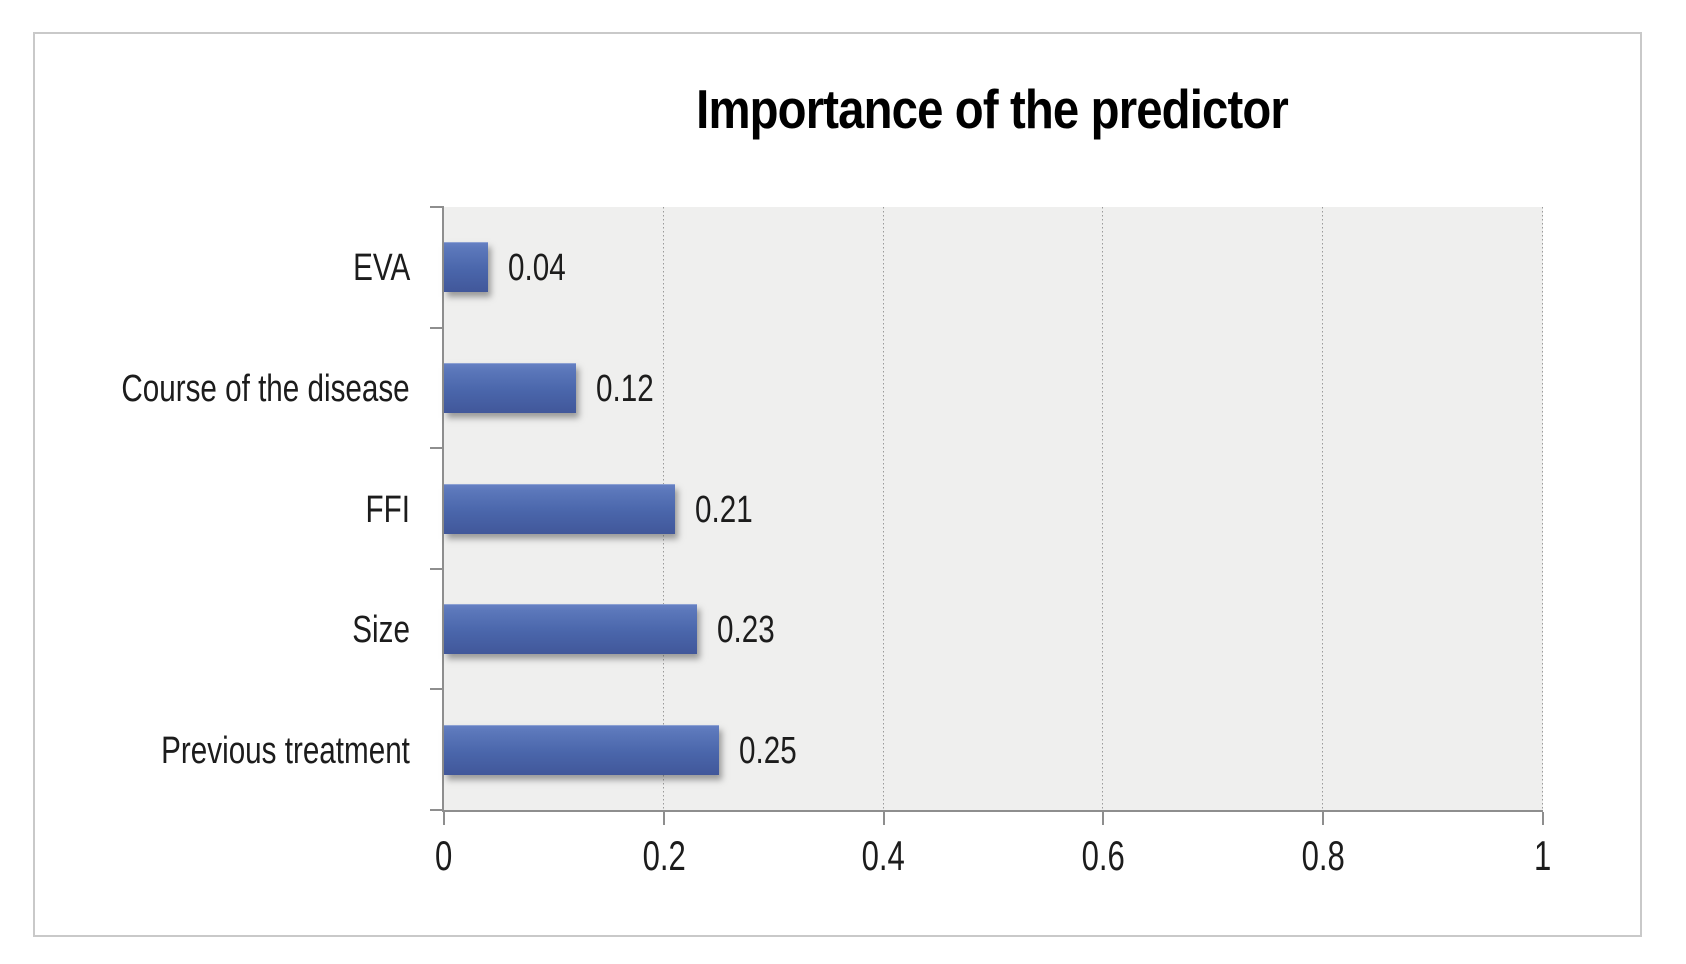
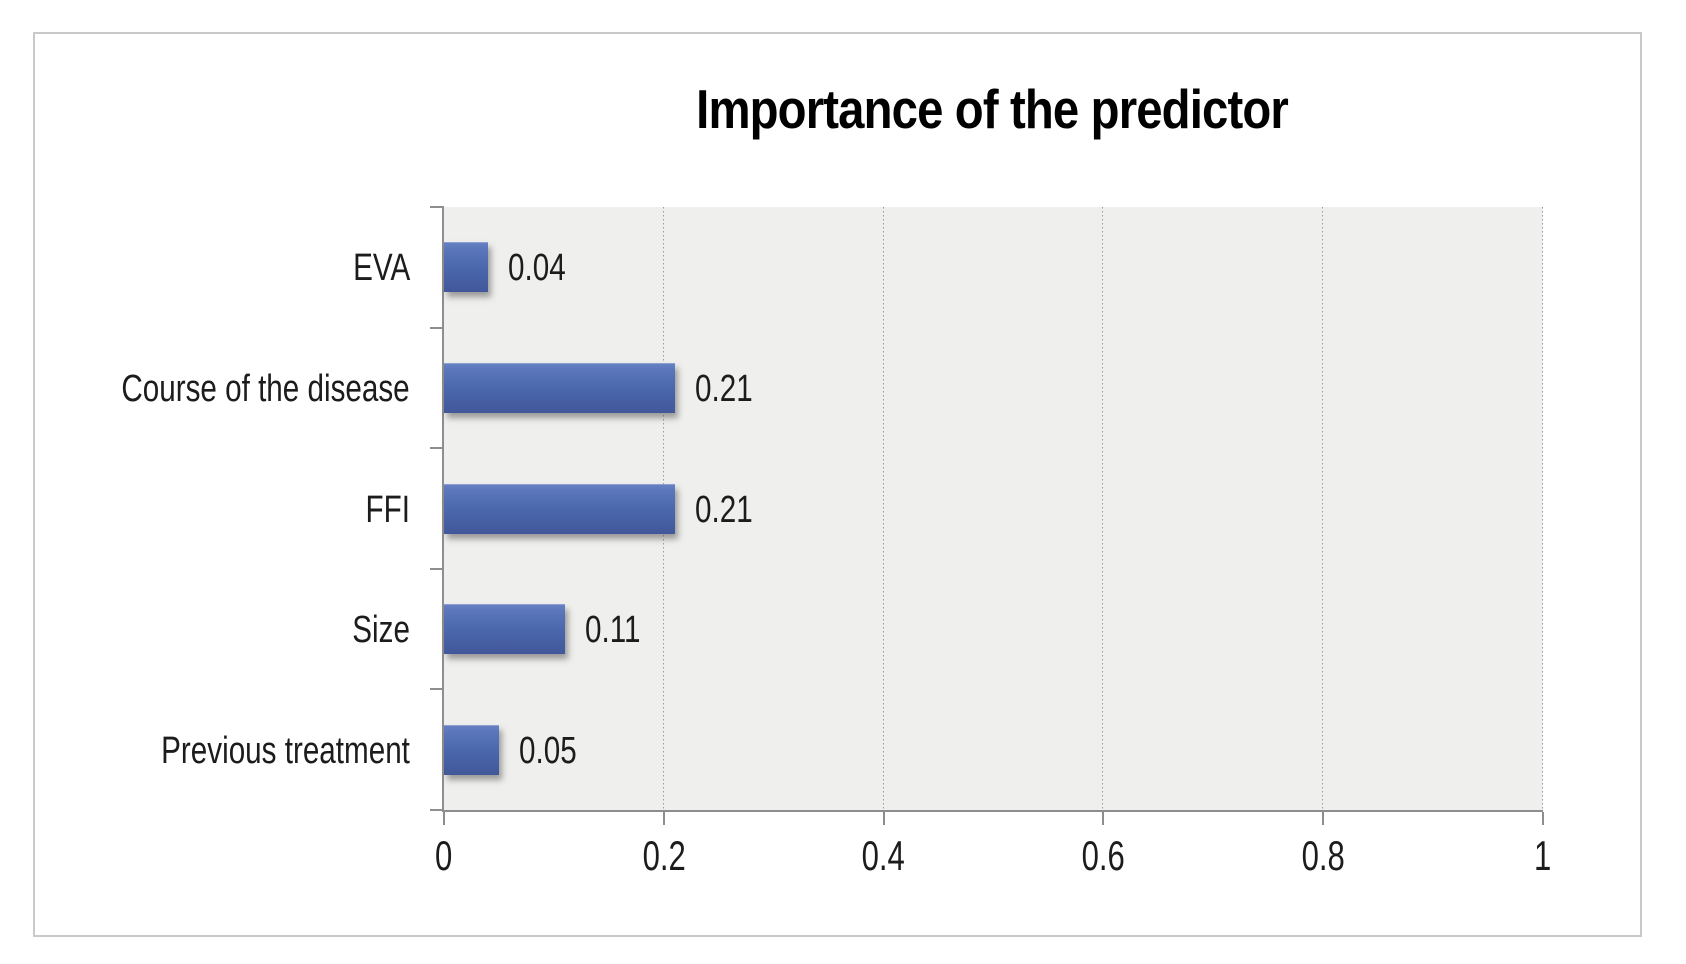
Course of the disease: 0.12 -> 0.21
Size: 0.23 -> 0.11
Previous treatment: 0.25 -> 0.05
